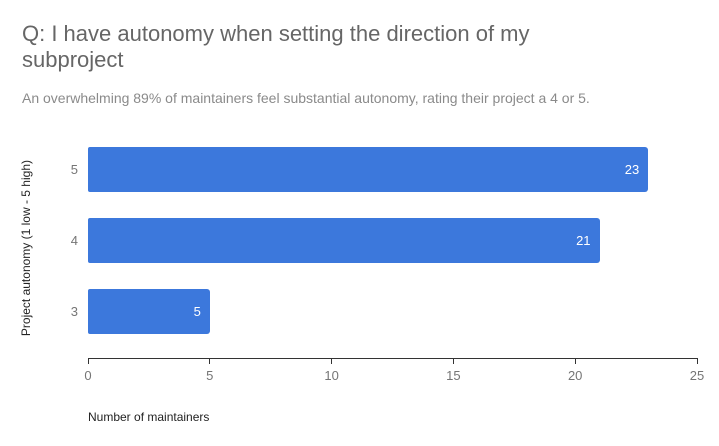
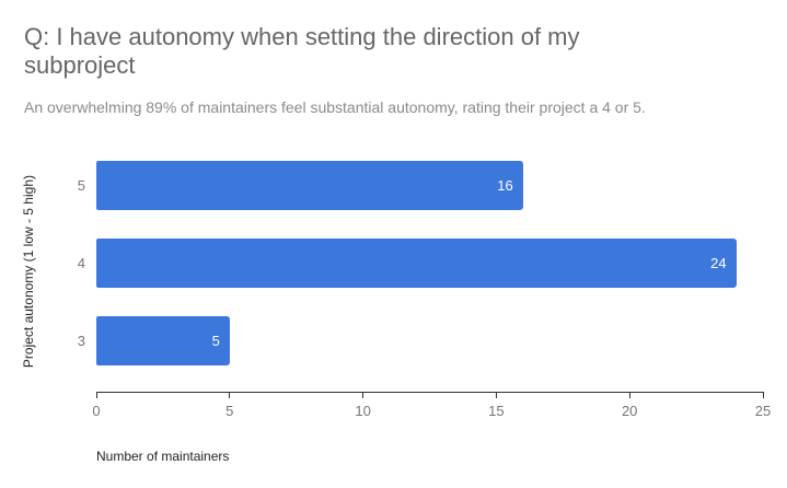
5: 23 -> 16
4: 21 -> 24
